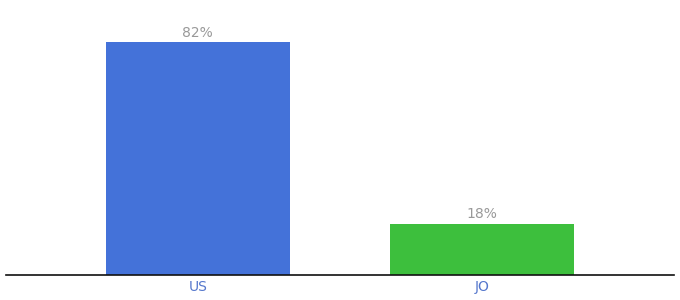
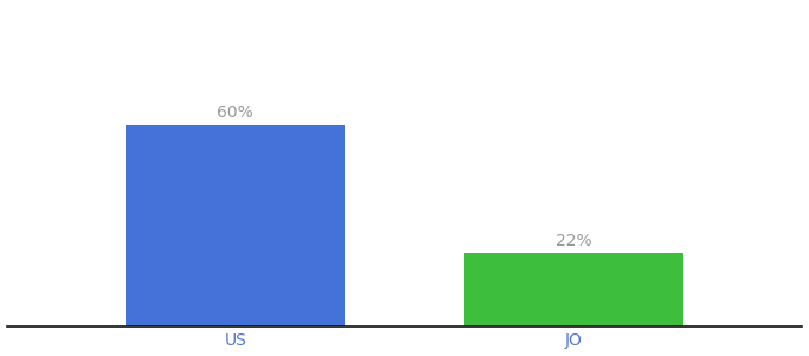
US: 82% -> 60%
JO: 18% -> 22%
